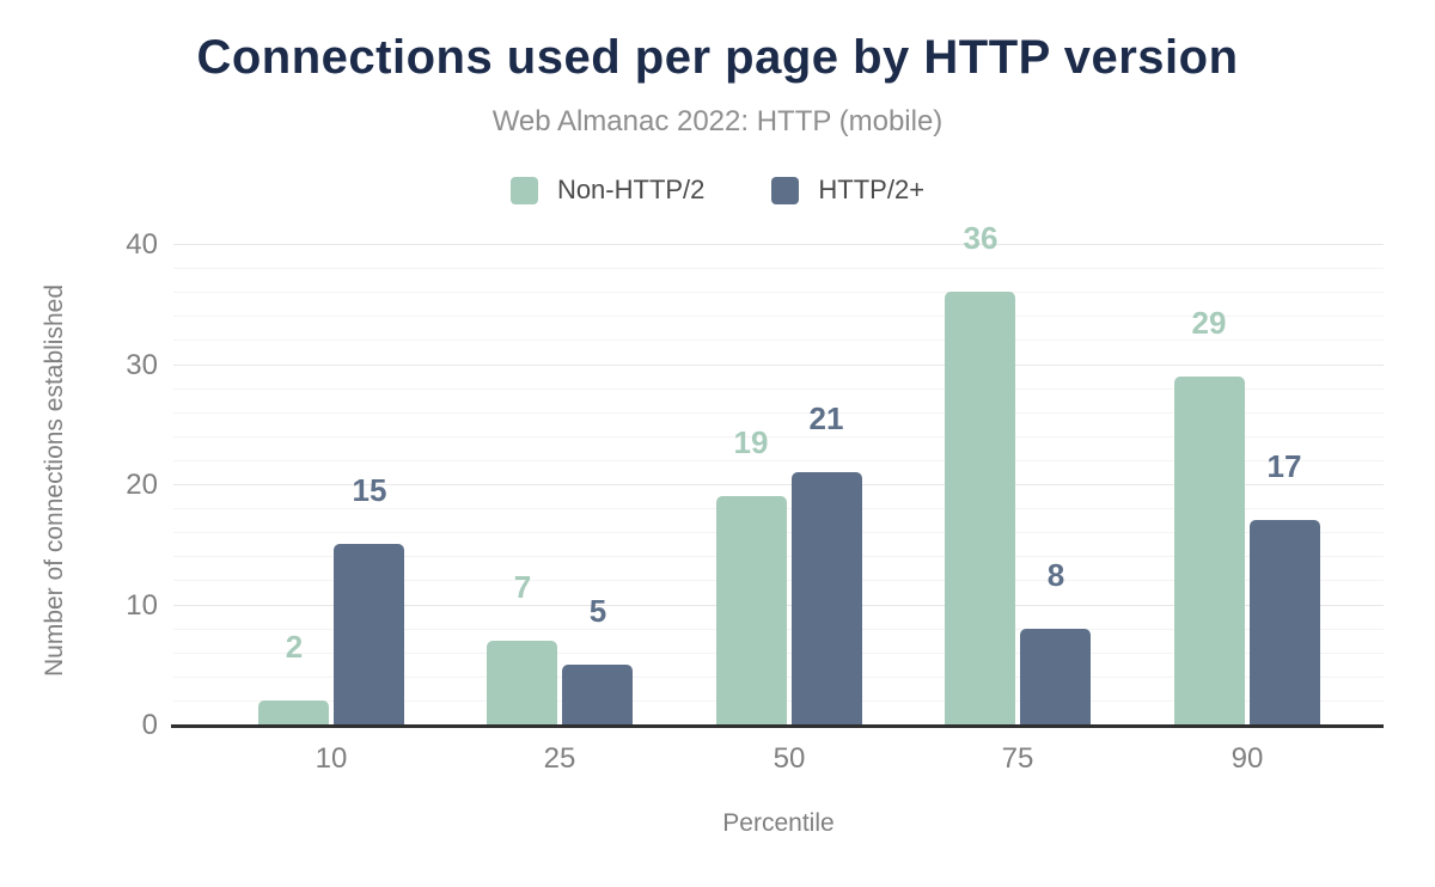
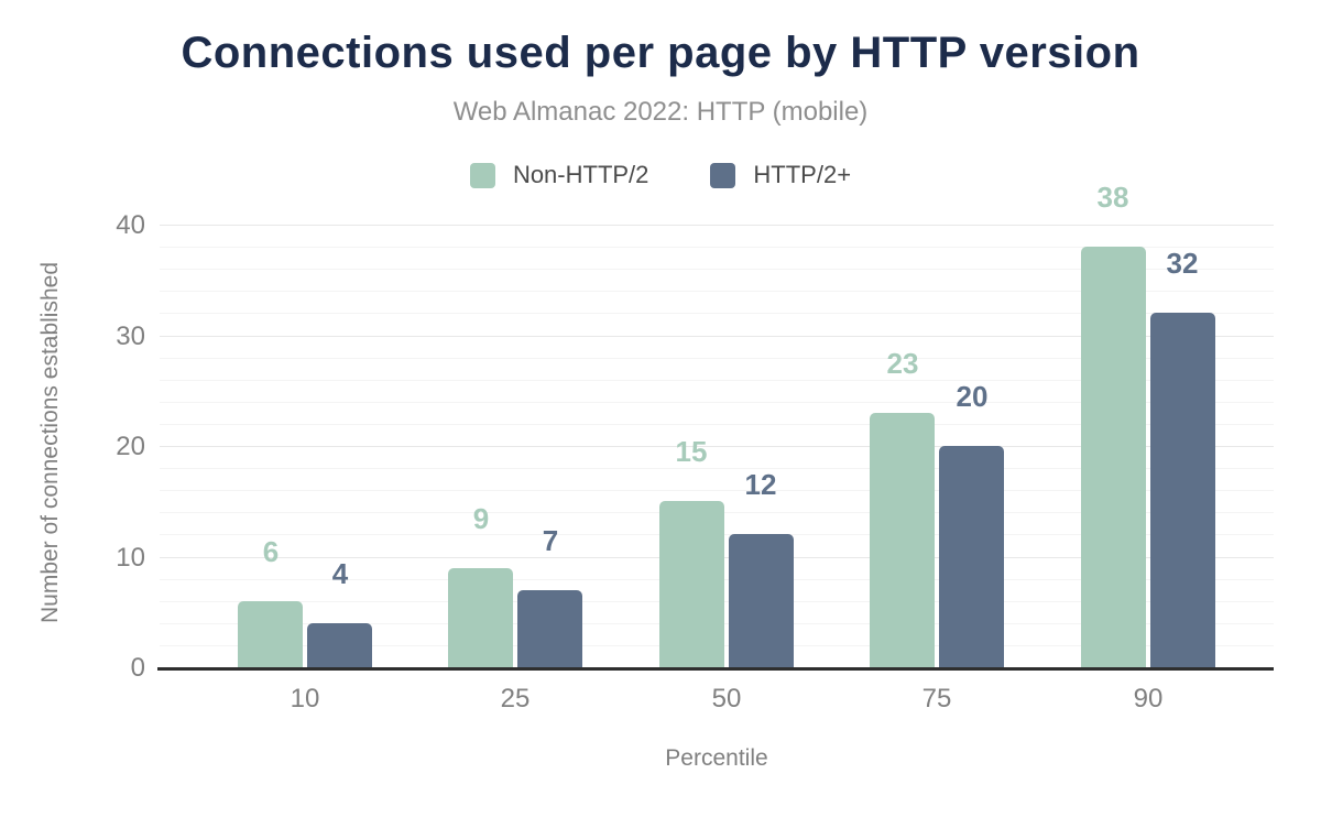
Non-HTTP/2/10: 2 -> 6
HTTP/2+/10: 15 -> 4
Non-HTTP/2/25: 7 -> 9
HTTP/2+/25: 5 -> 7
Non-HTTP/2/50: 19 -> 15
HTTP/2+/50: 21 -> 12
Non-HTTP/2/75: 36 -> 23
HTTP/2+/75: 8 -> 20
Non-HTTP/2/90: 29 -> 38
HTTP/2+/90: 17 -> 32
